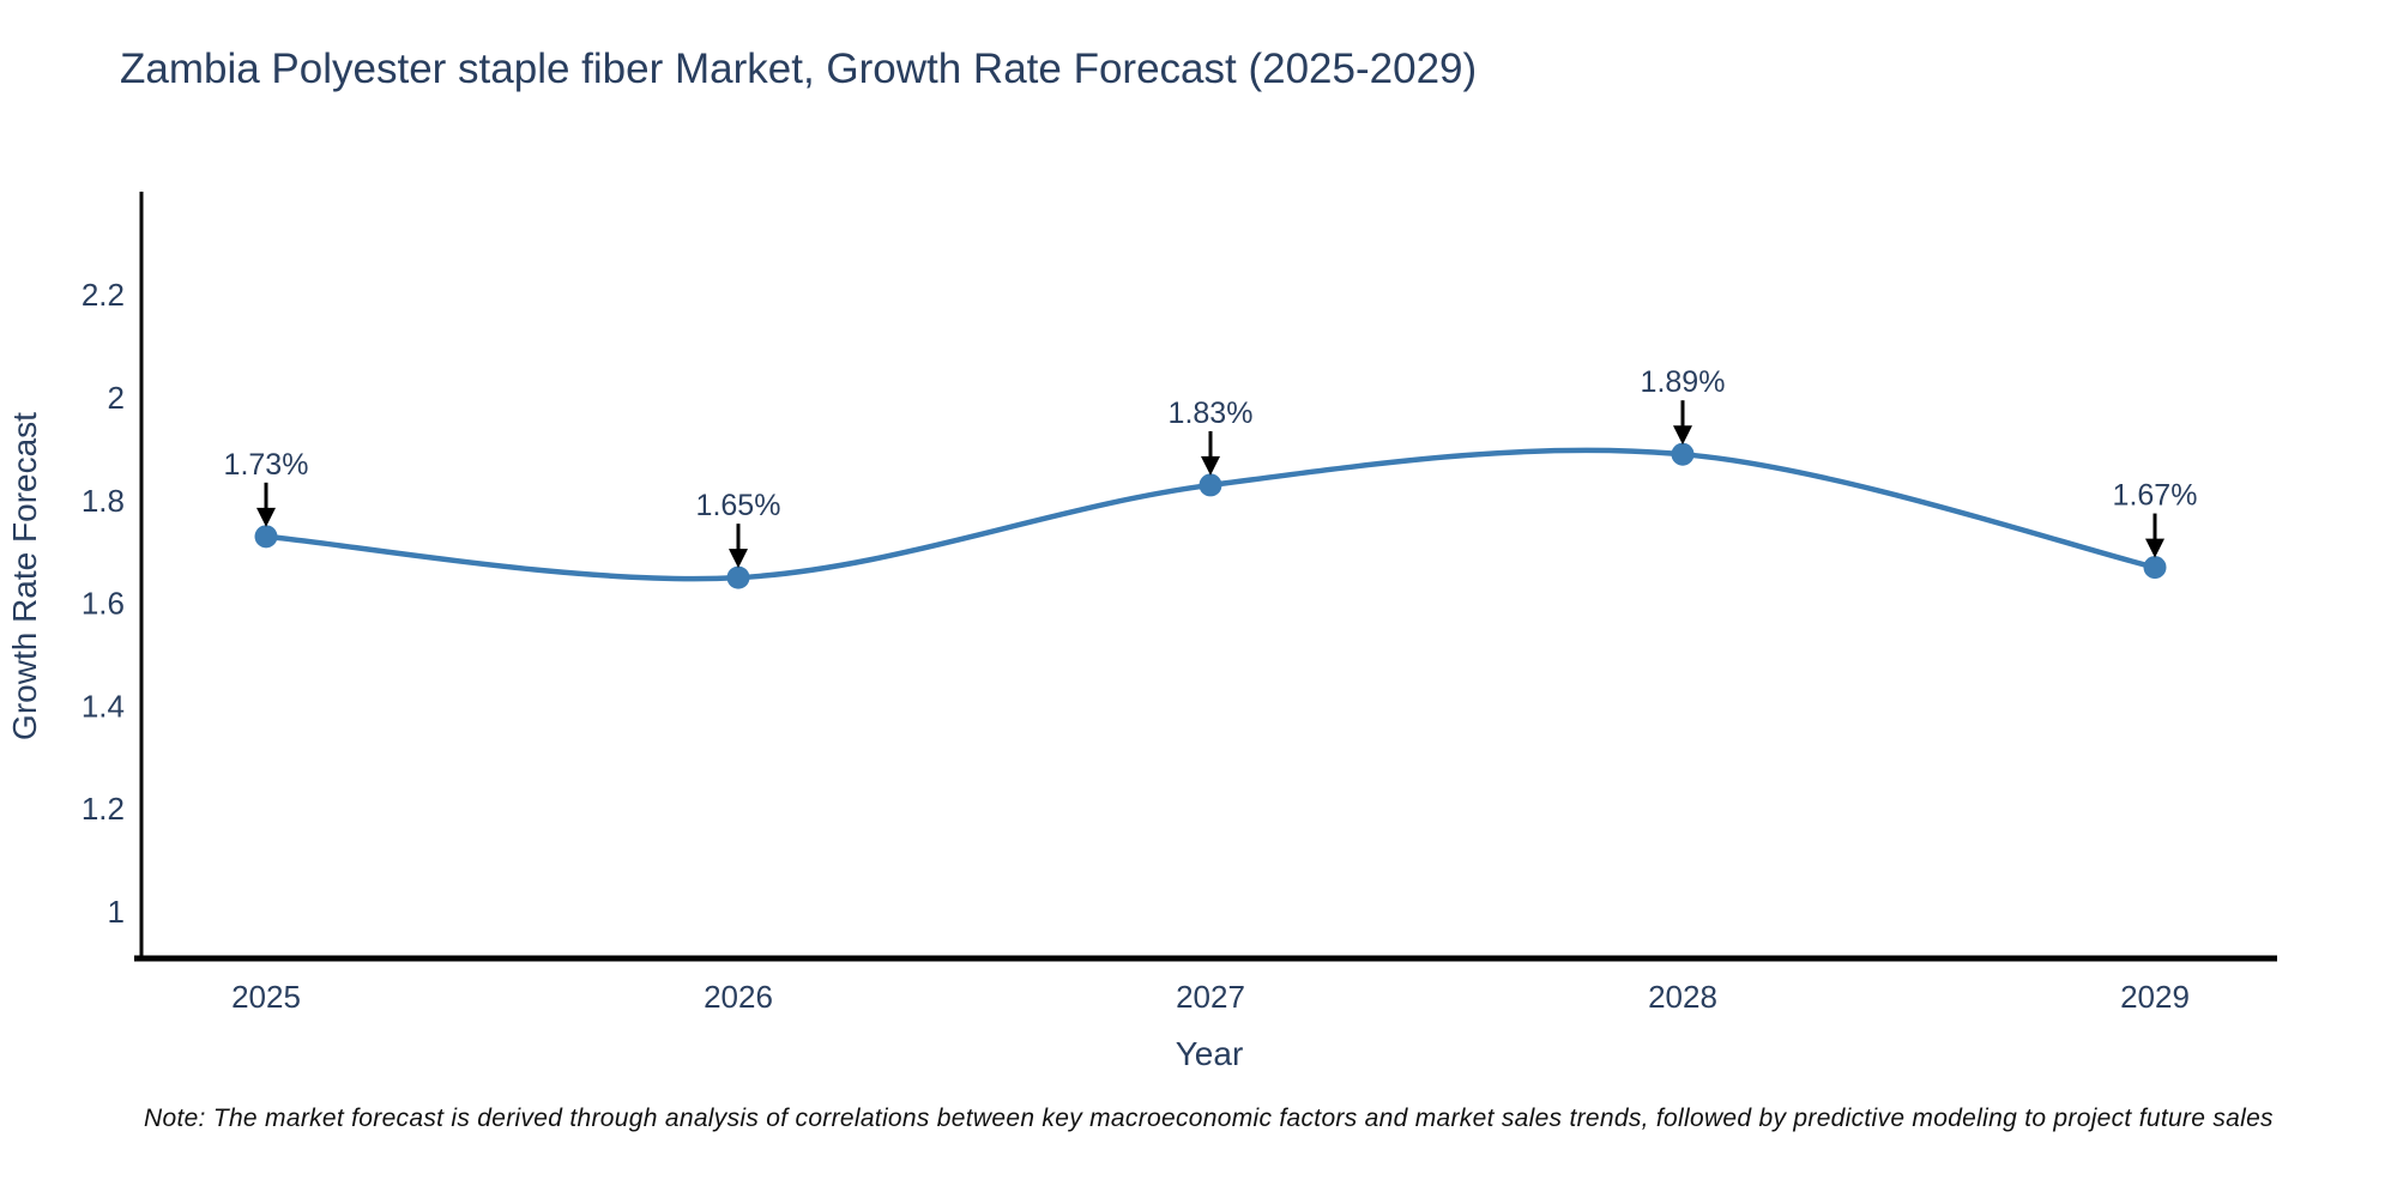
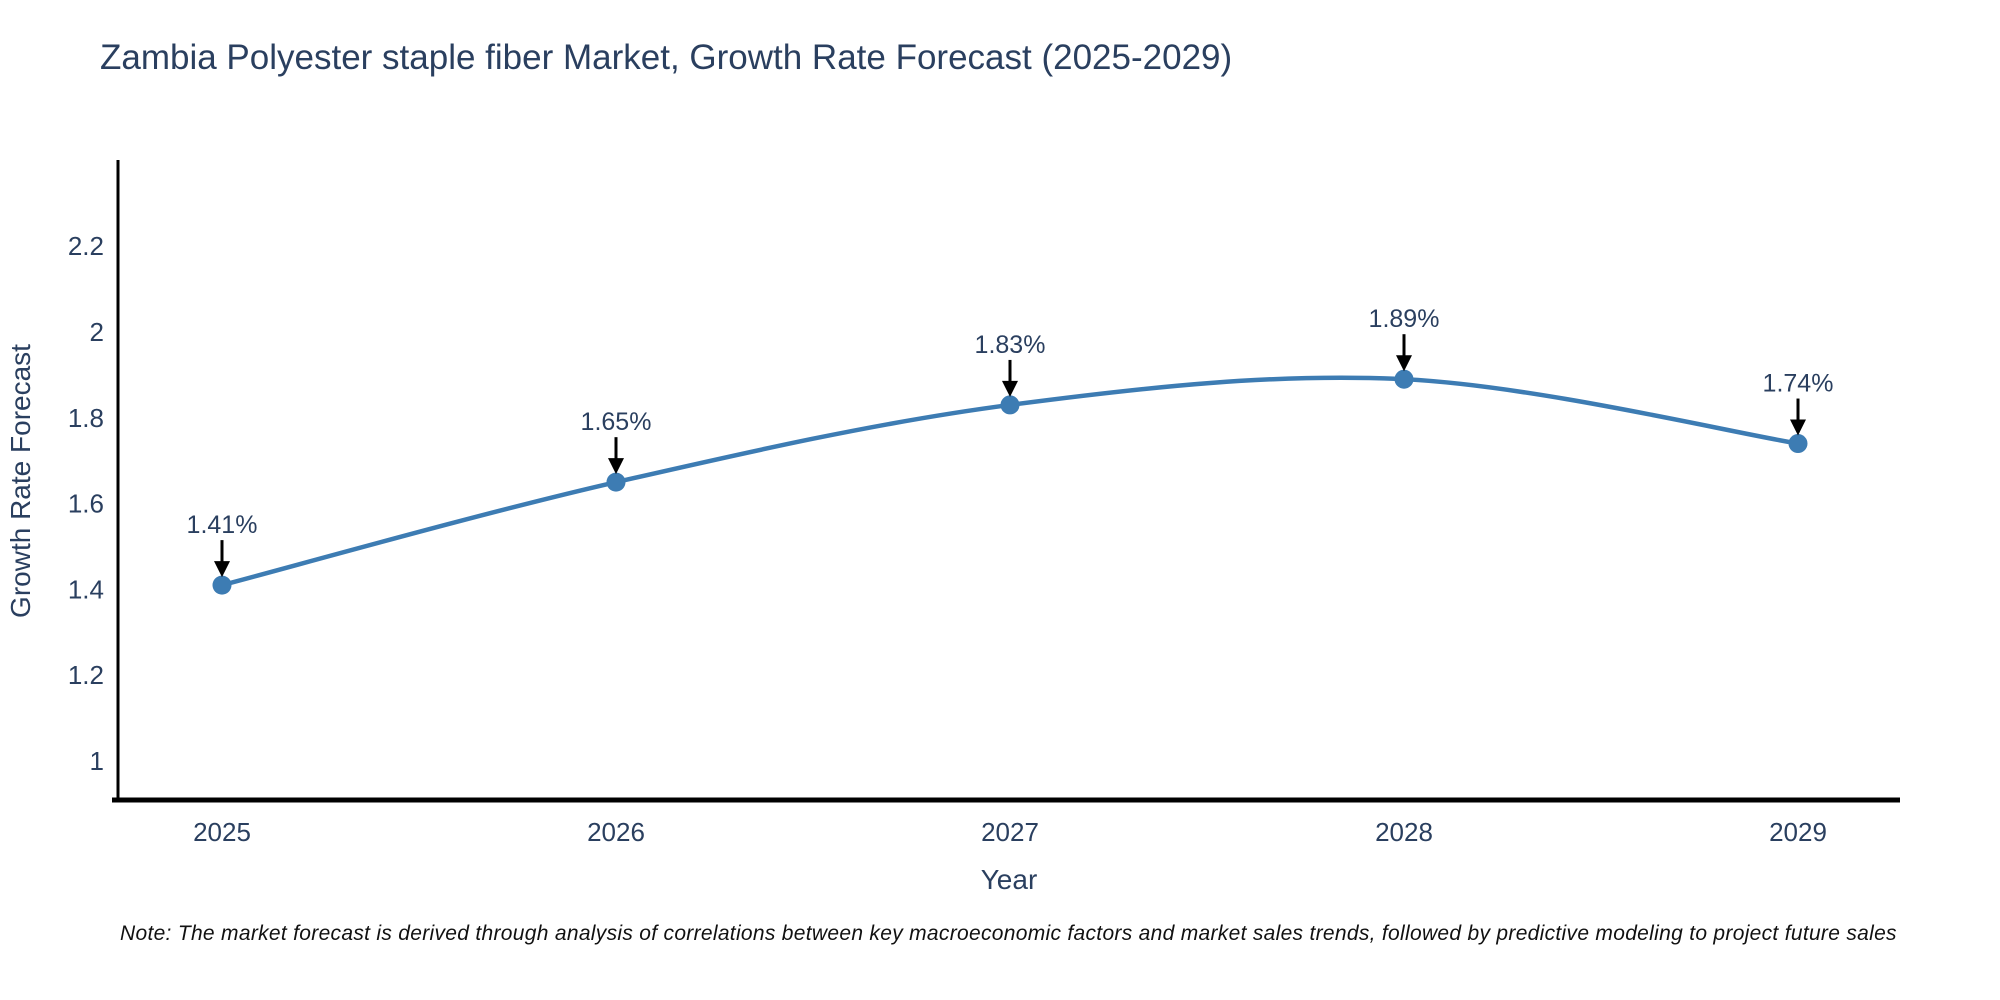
2025: 1.73% -> 1.41%
2029: 1.67% -> 1.74%
